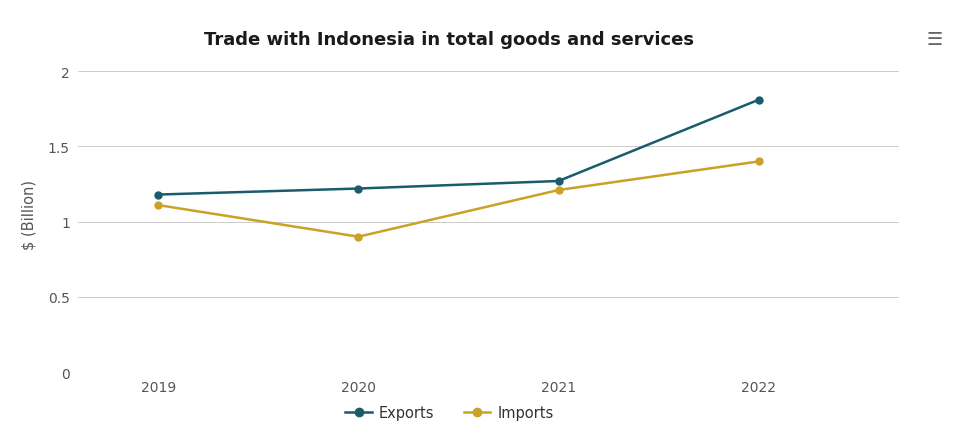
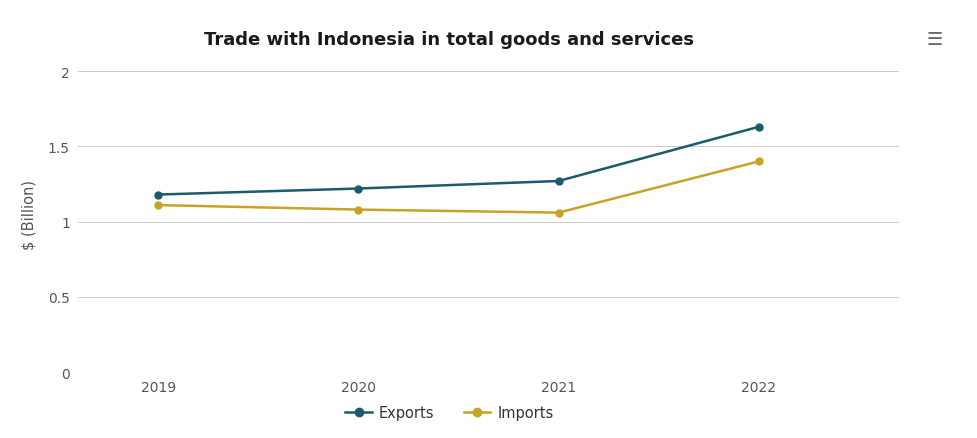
Imports/2020: 0.90 -> 1.08
Imports/2021: 1.21 -> 1.06
Exports/2022: 1.81 -> 1.63
